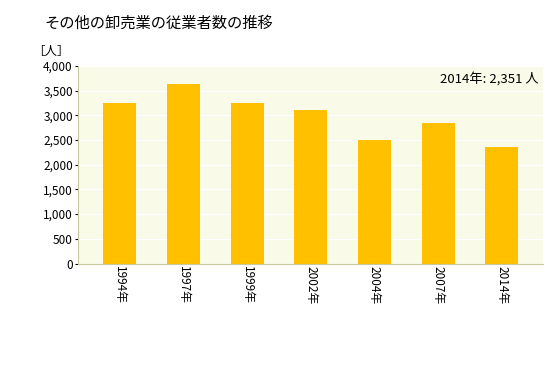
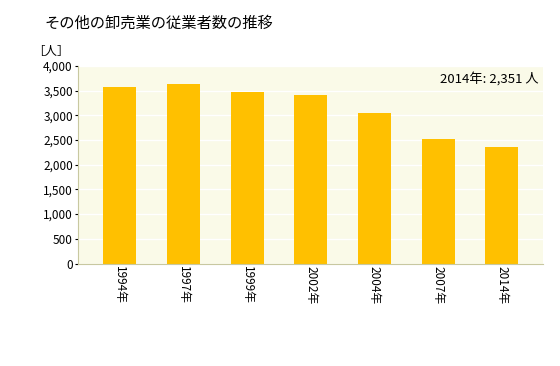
1994年: 3,250 -> 3,580
1999年: 3,250 -> 3,480
2002年: 3,100 -> 3,420
2004年: 2,500 -> 3,050
2007年: 2,850 -> 2,520
